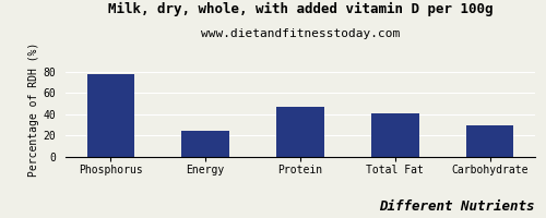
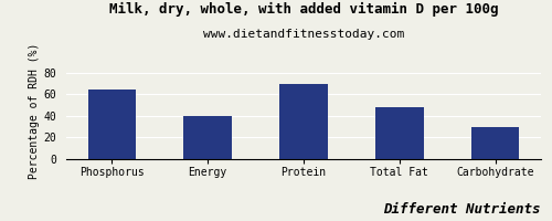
Phosphorus: 78 -> 64
Energy: 25 -> 40
Protein: 47 -> 70
Total Fat: 41 -> 48
